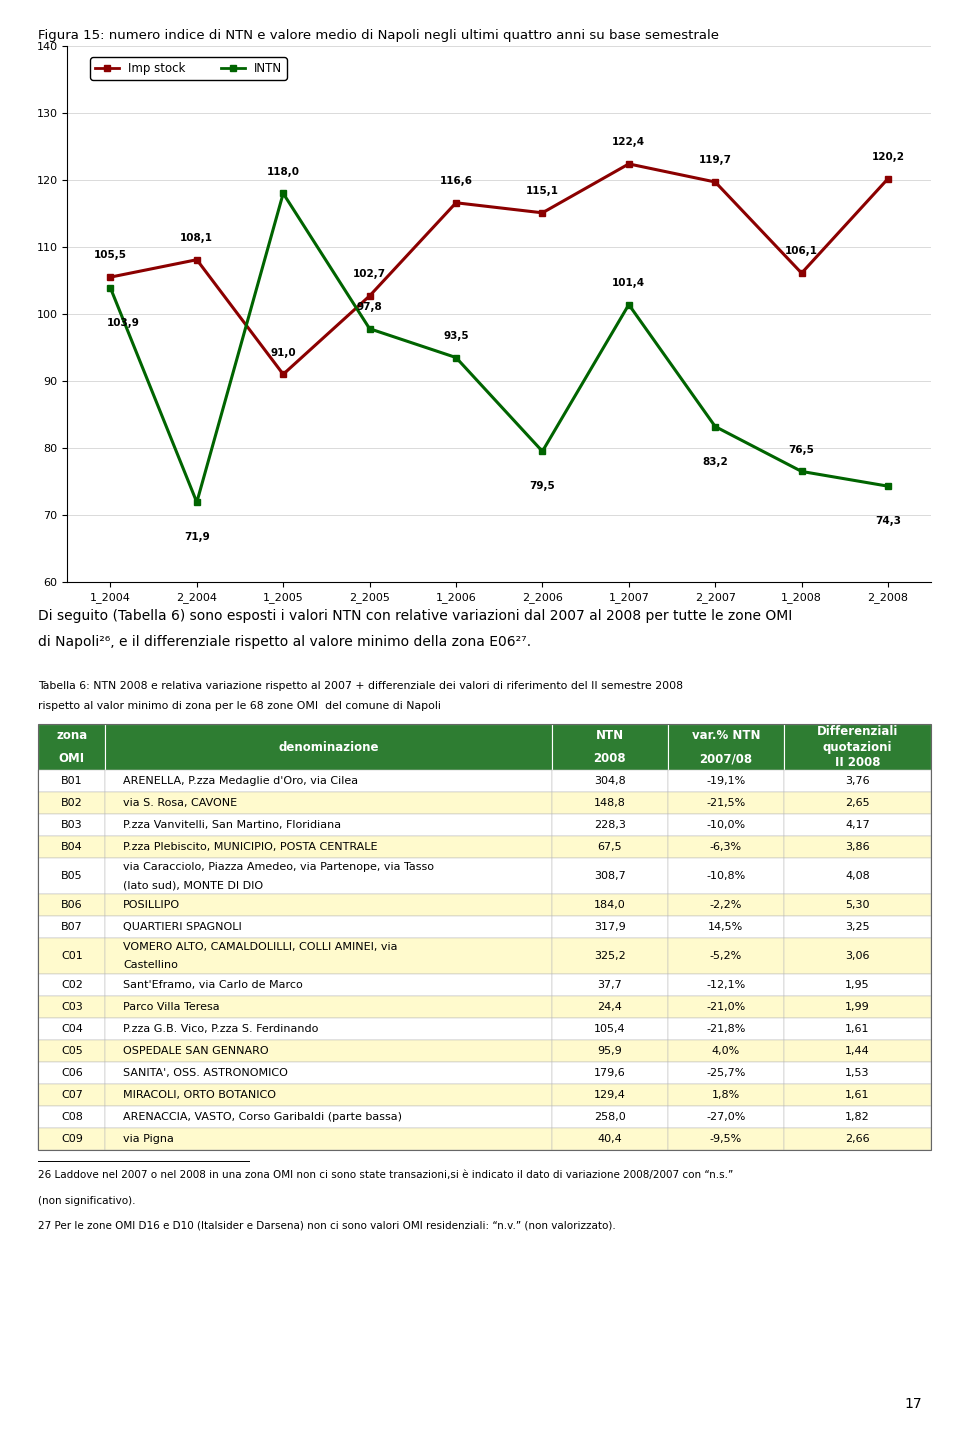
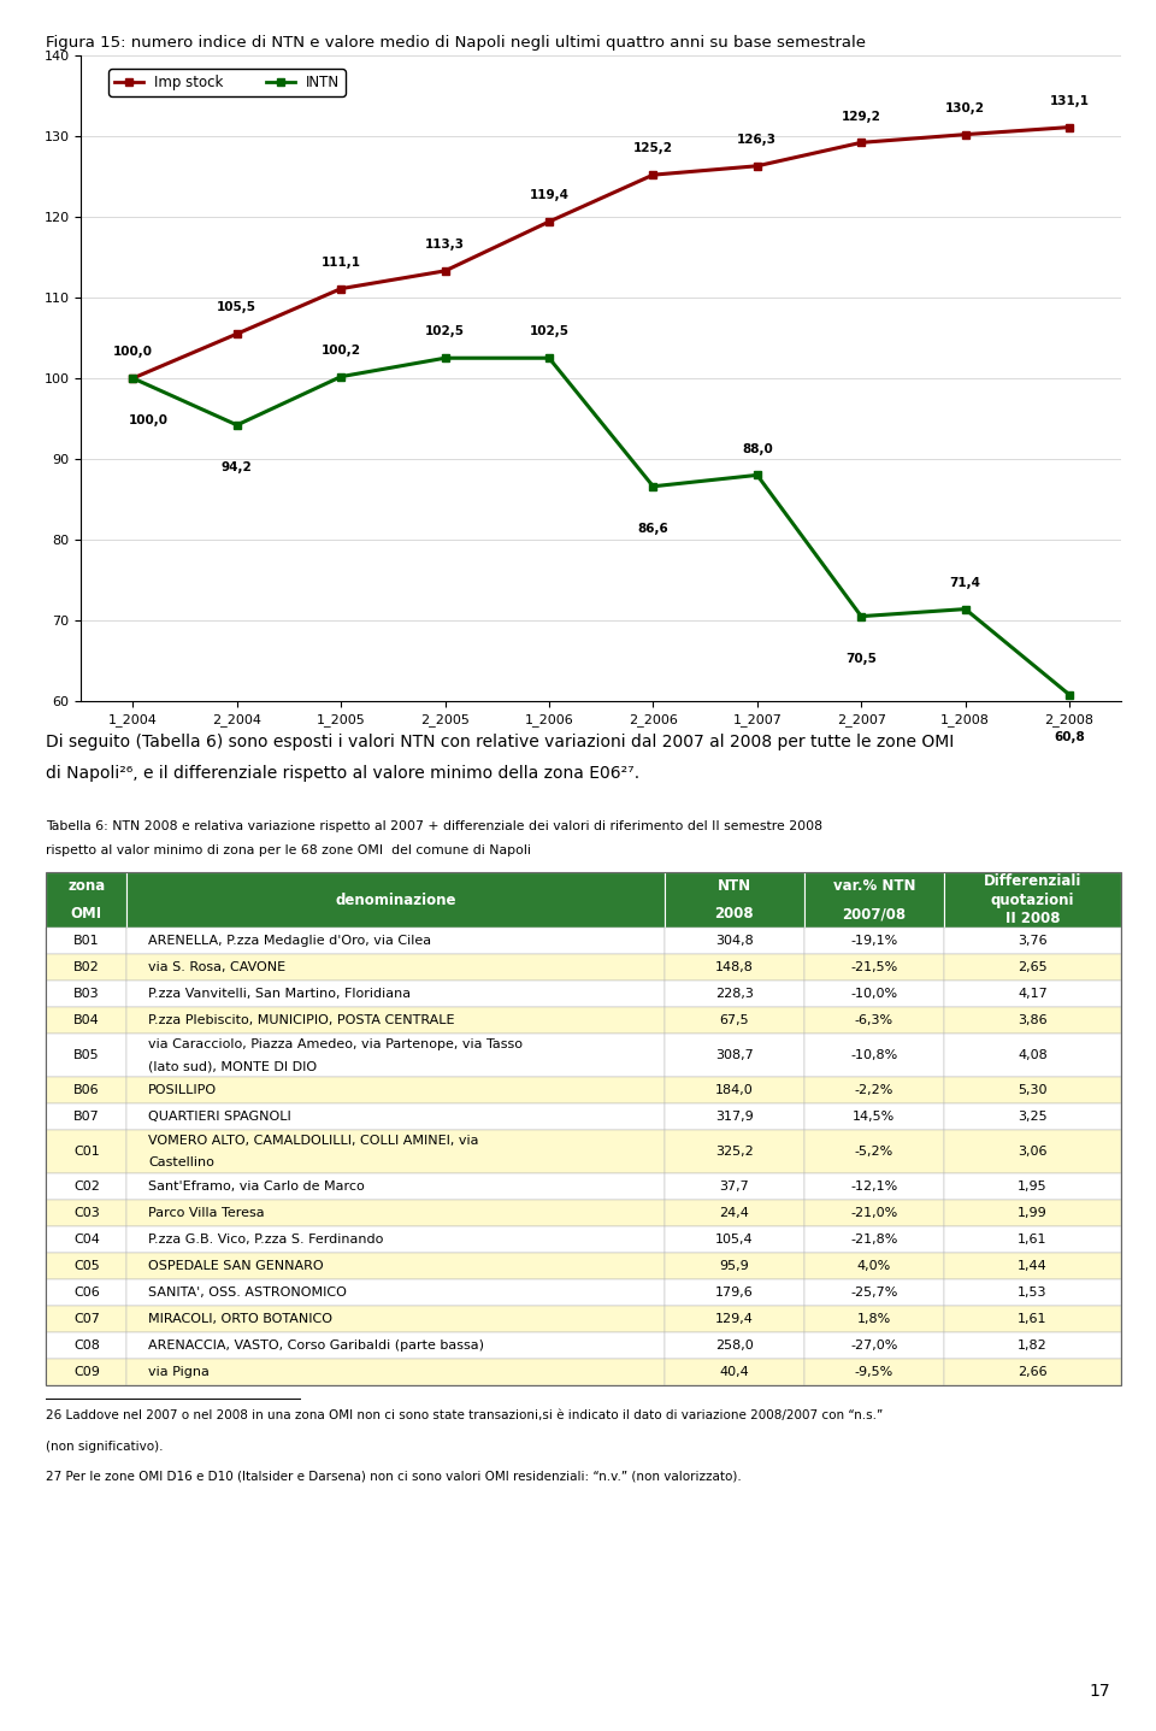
Imp stock/1_2004: 105,5 -> 100,0
INTN/1_2004: 103,9 -> 100,0
Imp stock/2_2004: 108,1 -> 105,5
INTN/2_2004: 71,9 -> 94,2
Imp stock/1_2005: 91,0 -> 111,1
INTN/1_2005: 118,0 -> 100,2
Imp stock/2_2005: 102,7 -> 113,3
INTN/2_2005: 97,8 -> 102,5
Imp stock/1_2006: 116,6 -> 119,4
INTN/1_2006: 93,5 -> 102,5
Imp stock/2_2006: 115,1 -> 125,2
INTN/2_2006: 79,5 -> 86,6
Imp stock/1_2007: 122,4 -> 126,3
INTN/1_2007: 101,4 -> 88,0
Imp stock/2_2007: 119,7 -> 129,2
INTN/2_2007: 83,2 -> 70,5
Imp stock/1_2008: 106,1 -> 130,2
INTN/1_2008: 76,5 -> 71,4
Imp stock/2_2008: 120,2 -> 131,1
INTN/2_2008: 74,3 -> 60,8
